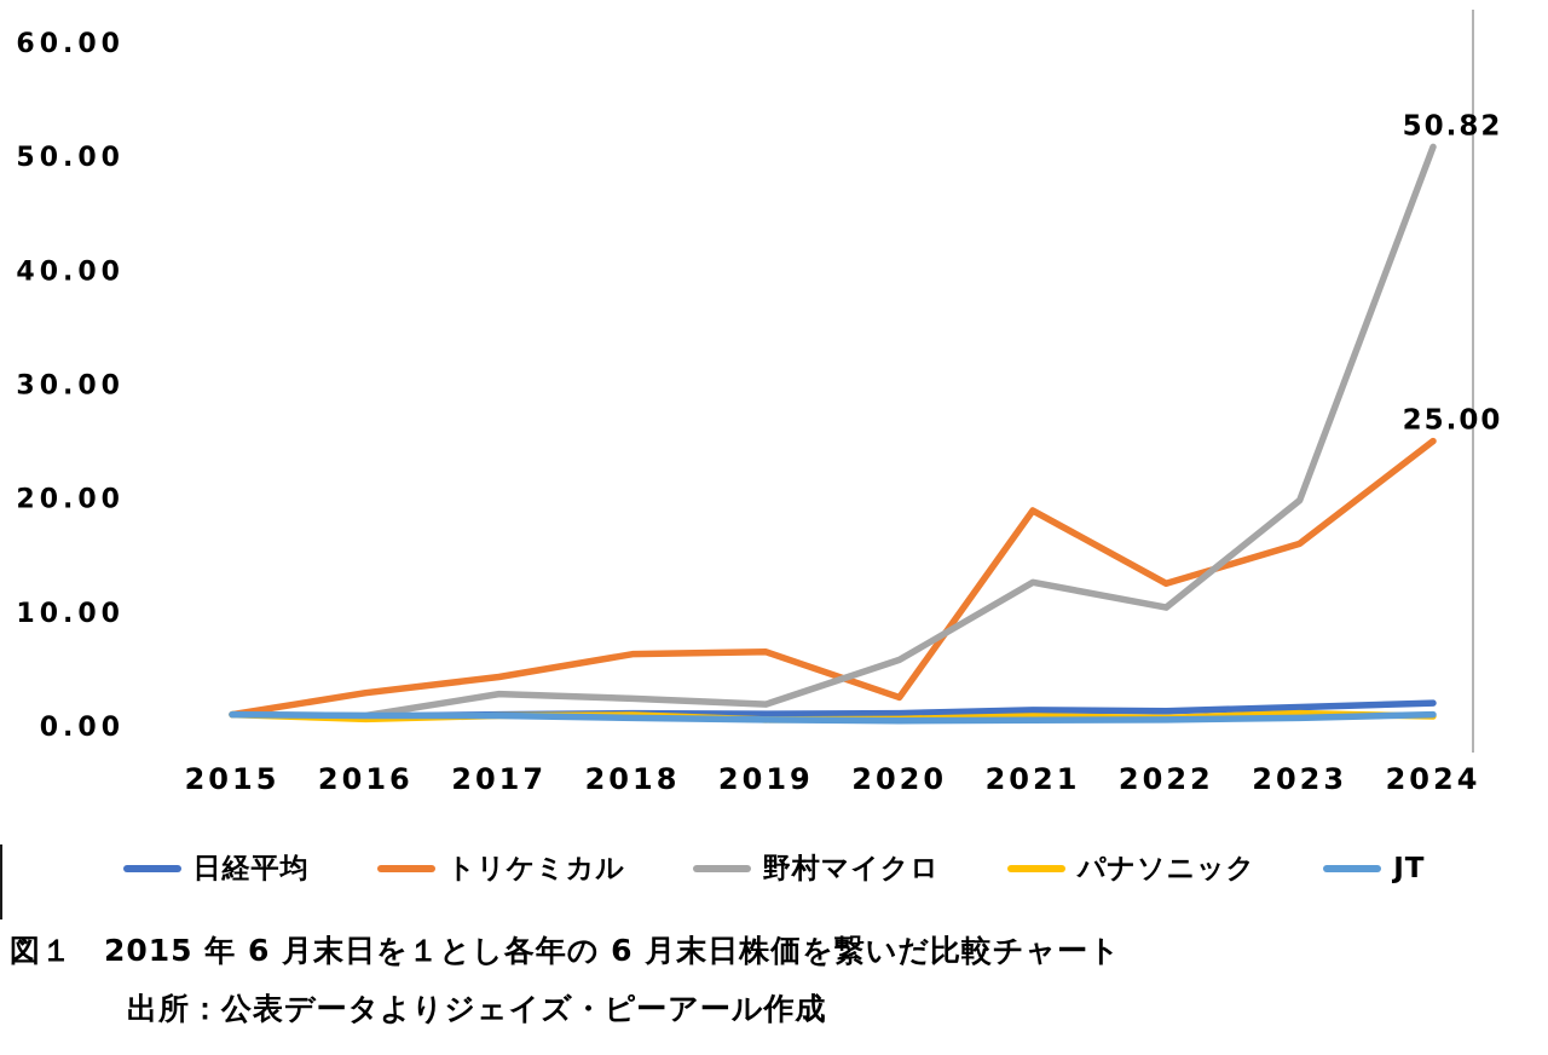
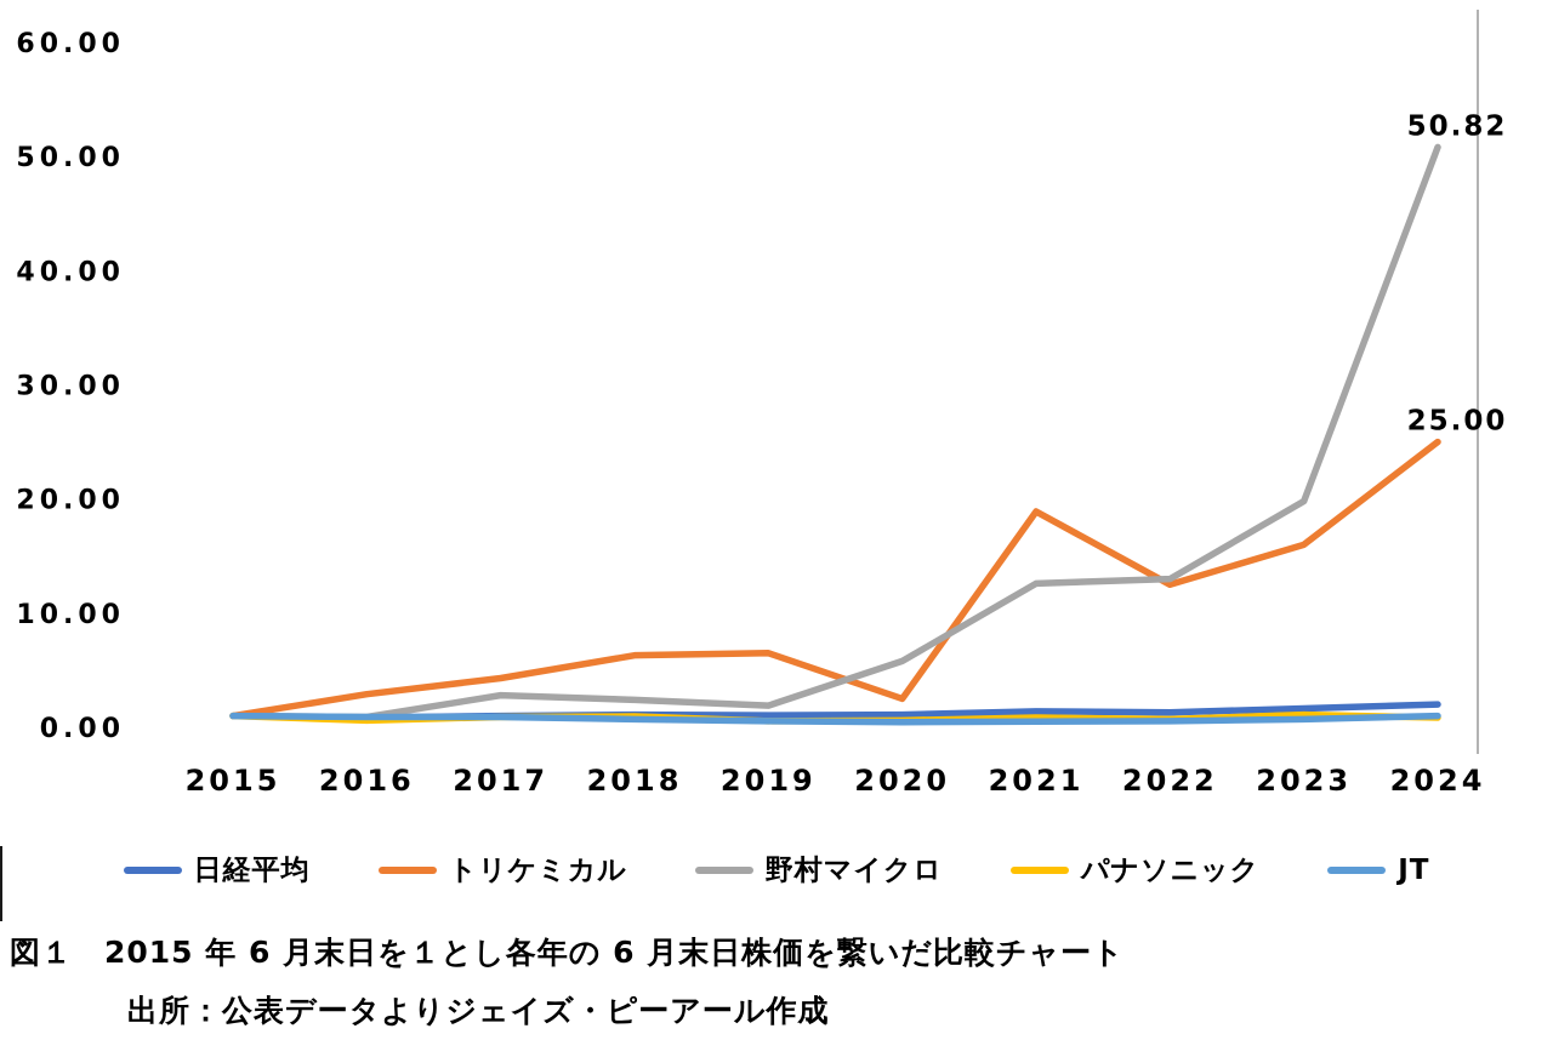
野村マイクロ/2022: 10 -> 13
